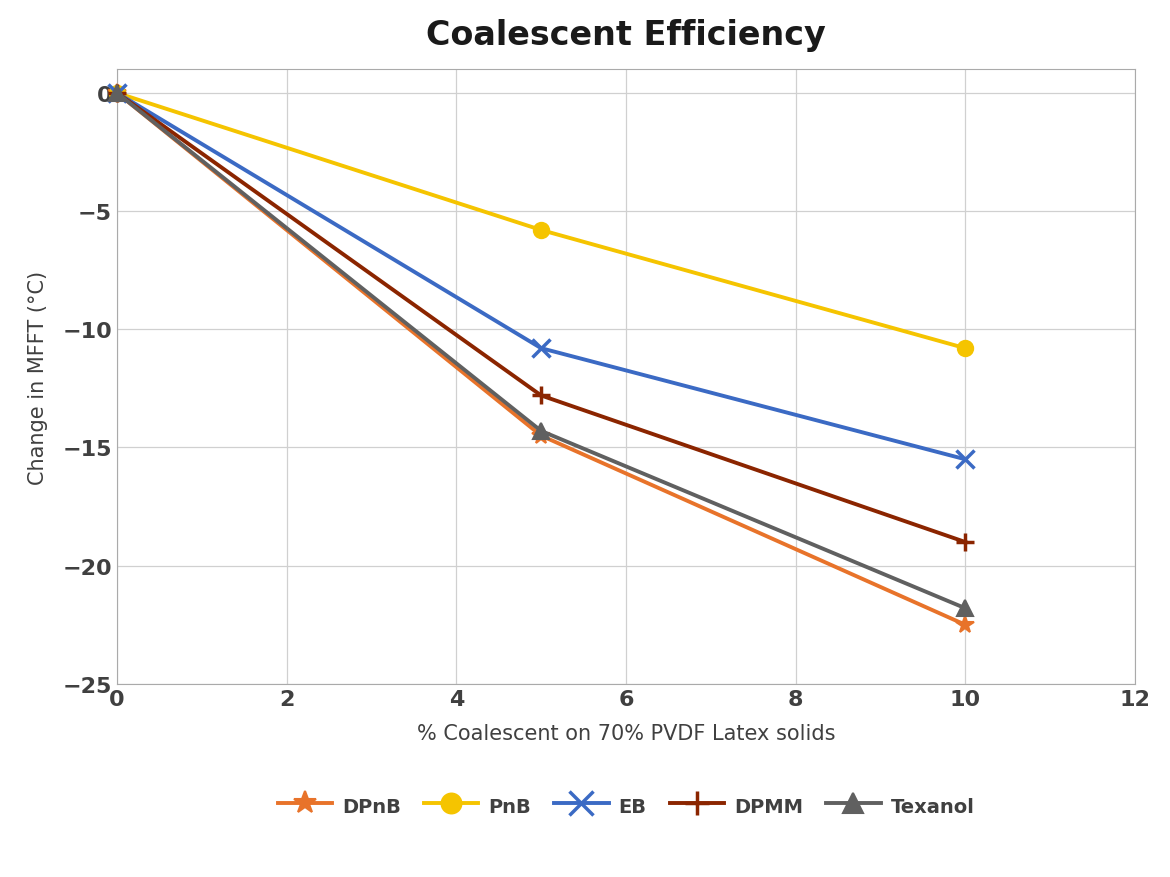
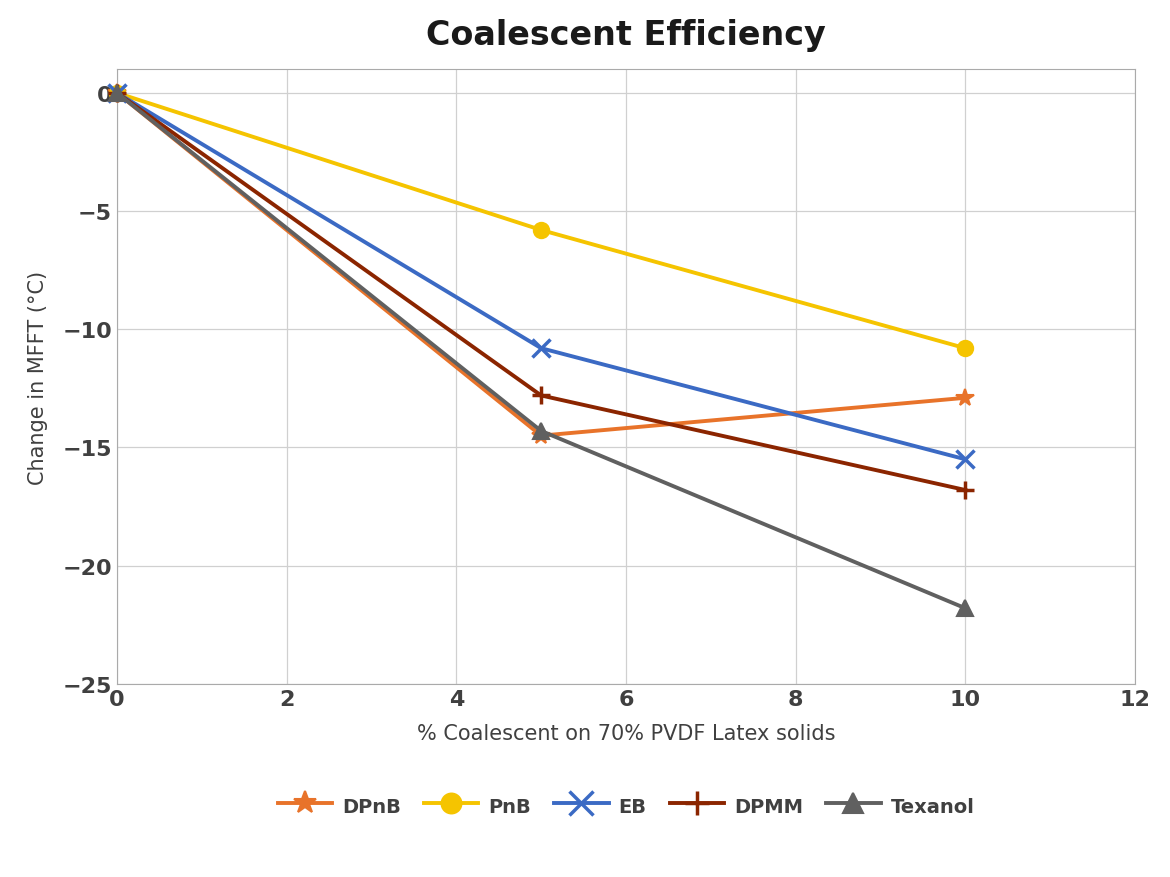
DPnB/10: -22.5 -> -12.9
DPMM/10: -19.0 -> -16.8
